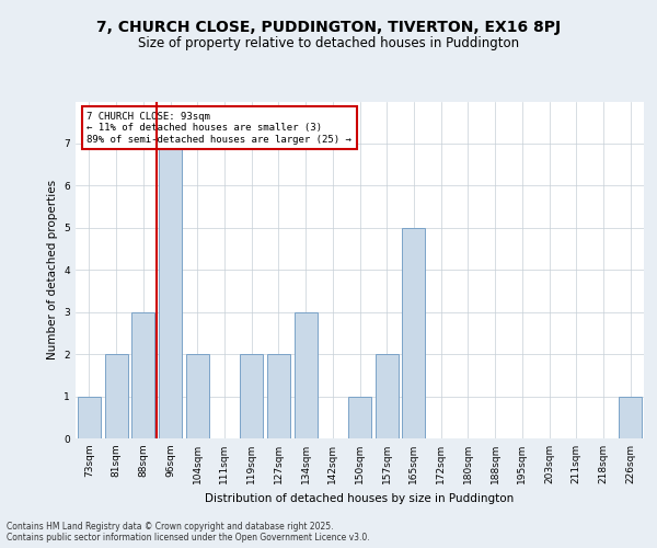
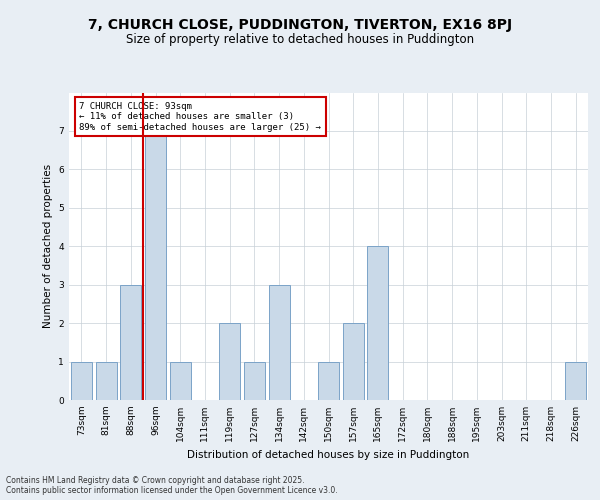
81sqm: 2 -> 1
104sqm: 2 -> 1
127sqm: 2 -> 1
165sqm: 5 -> 4
